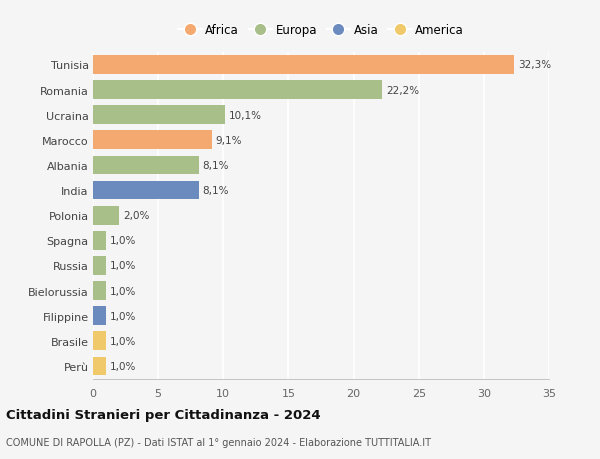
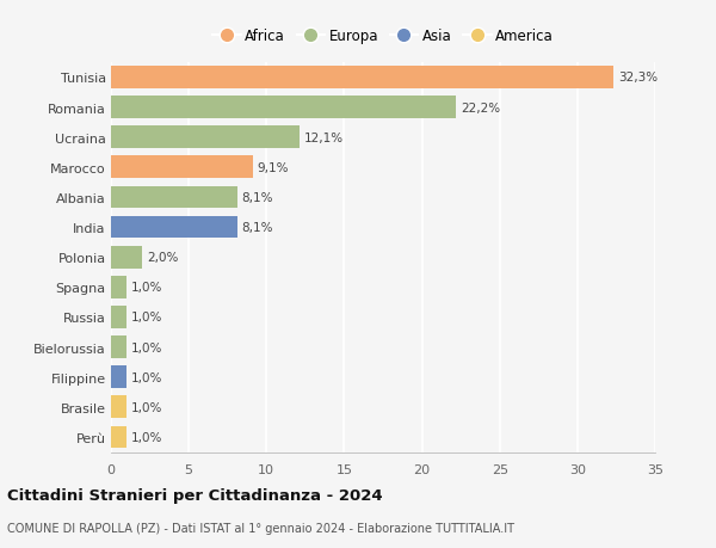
Ucraina: 10,1% -> 12,1%
